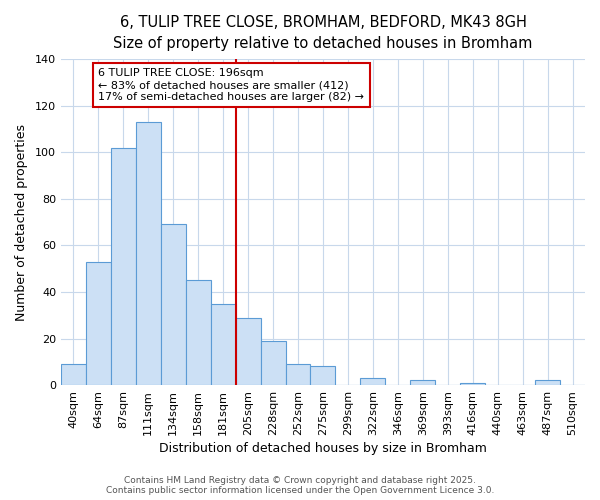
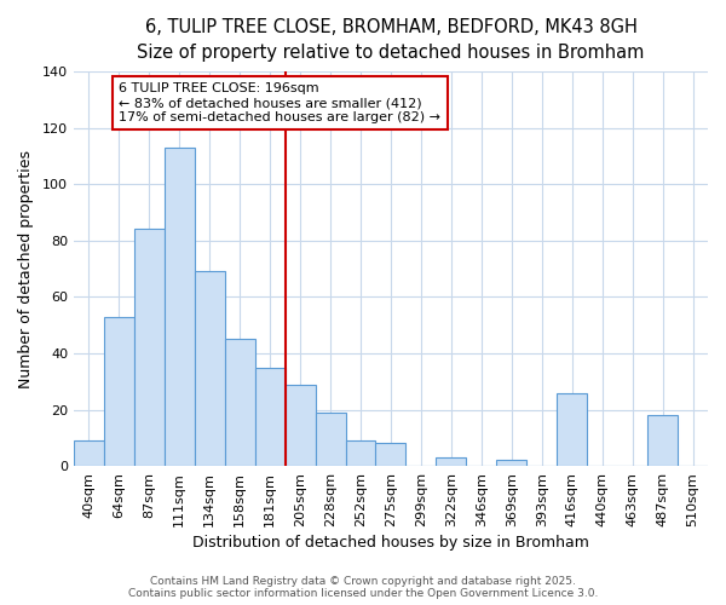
87sqm: 102 -> 84
416sqm: 1 -> 26
487sqm: 2 -> 18
